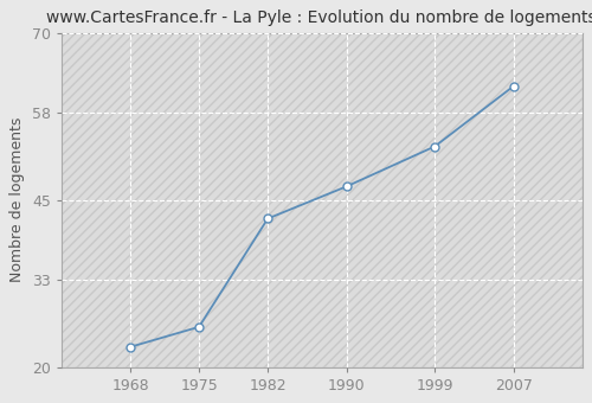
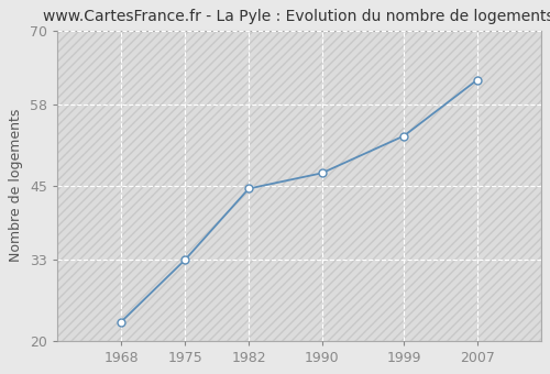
1975: 26.0 -> 33.0
1982: 42.2 -> 44.5
